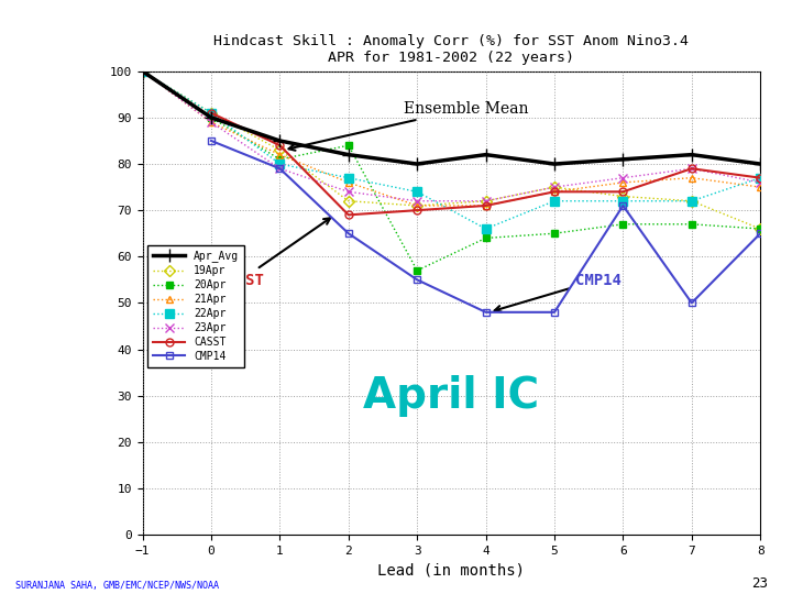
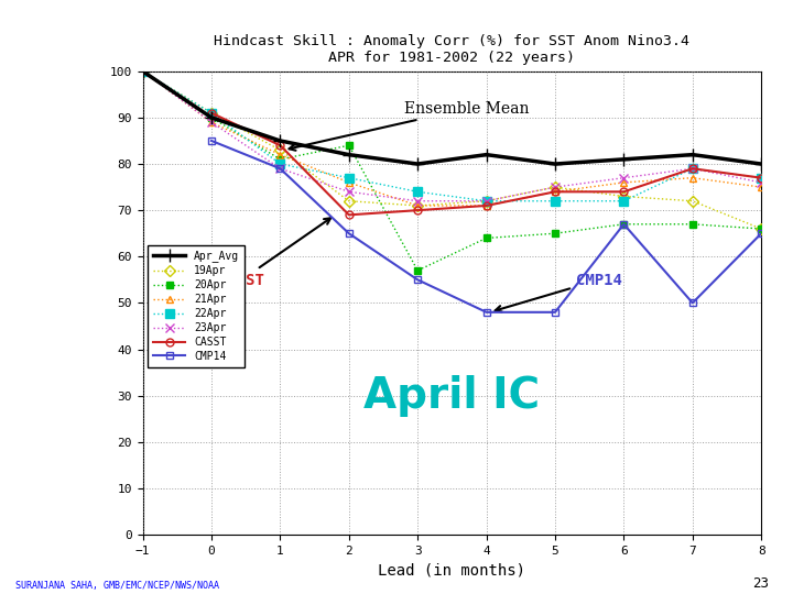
22Apr/4: 66 -> 72
CMP14/6: 71 -> 67
22Apr/7: 72 -> 79
